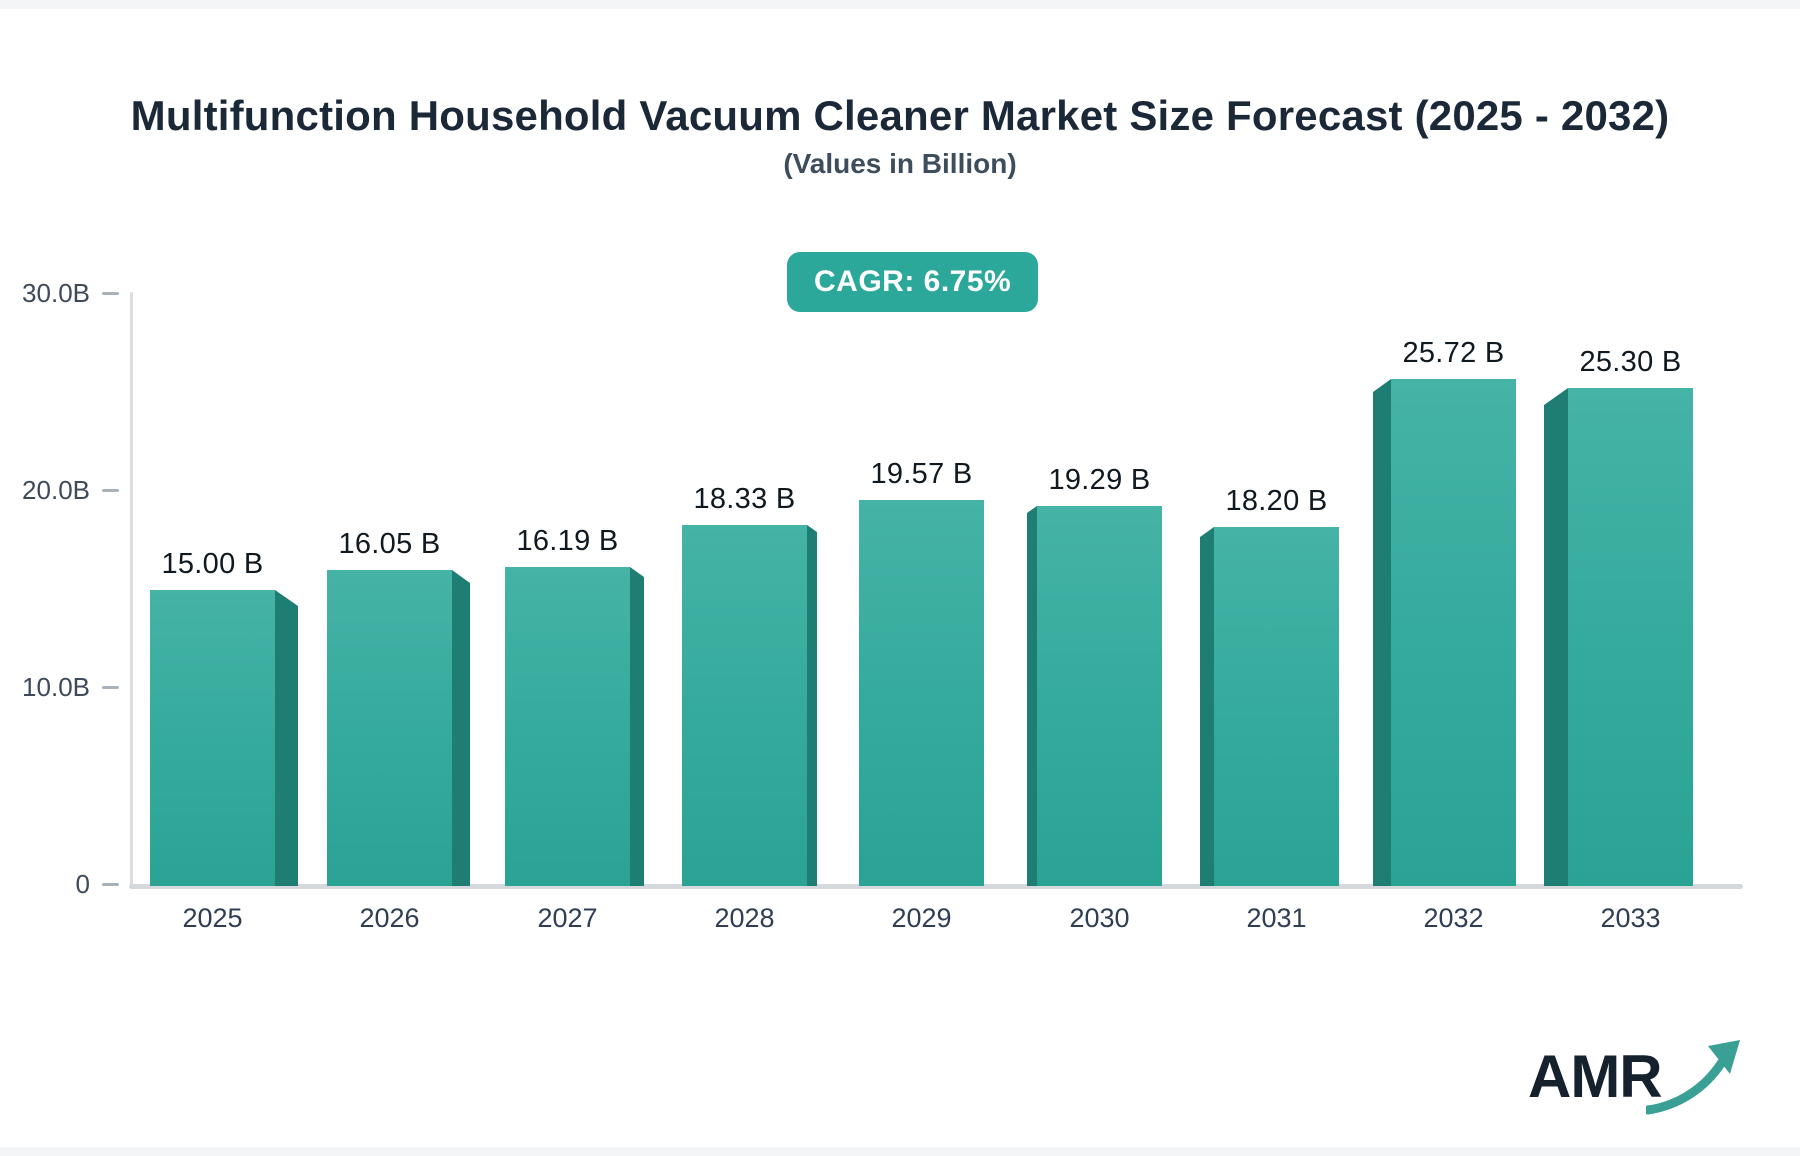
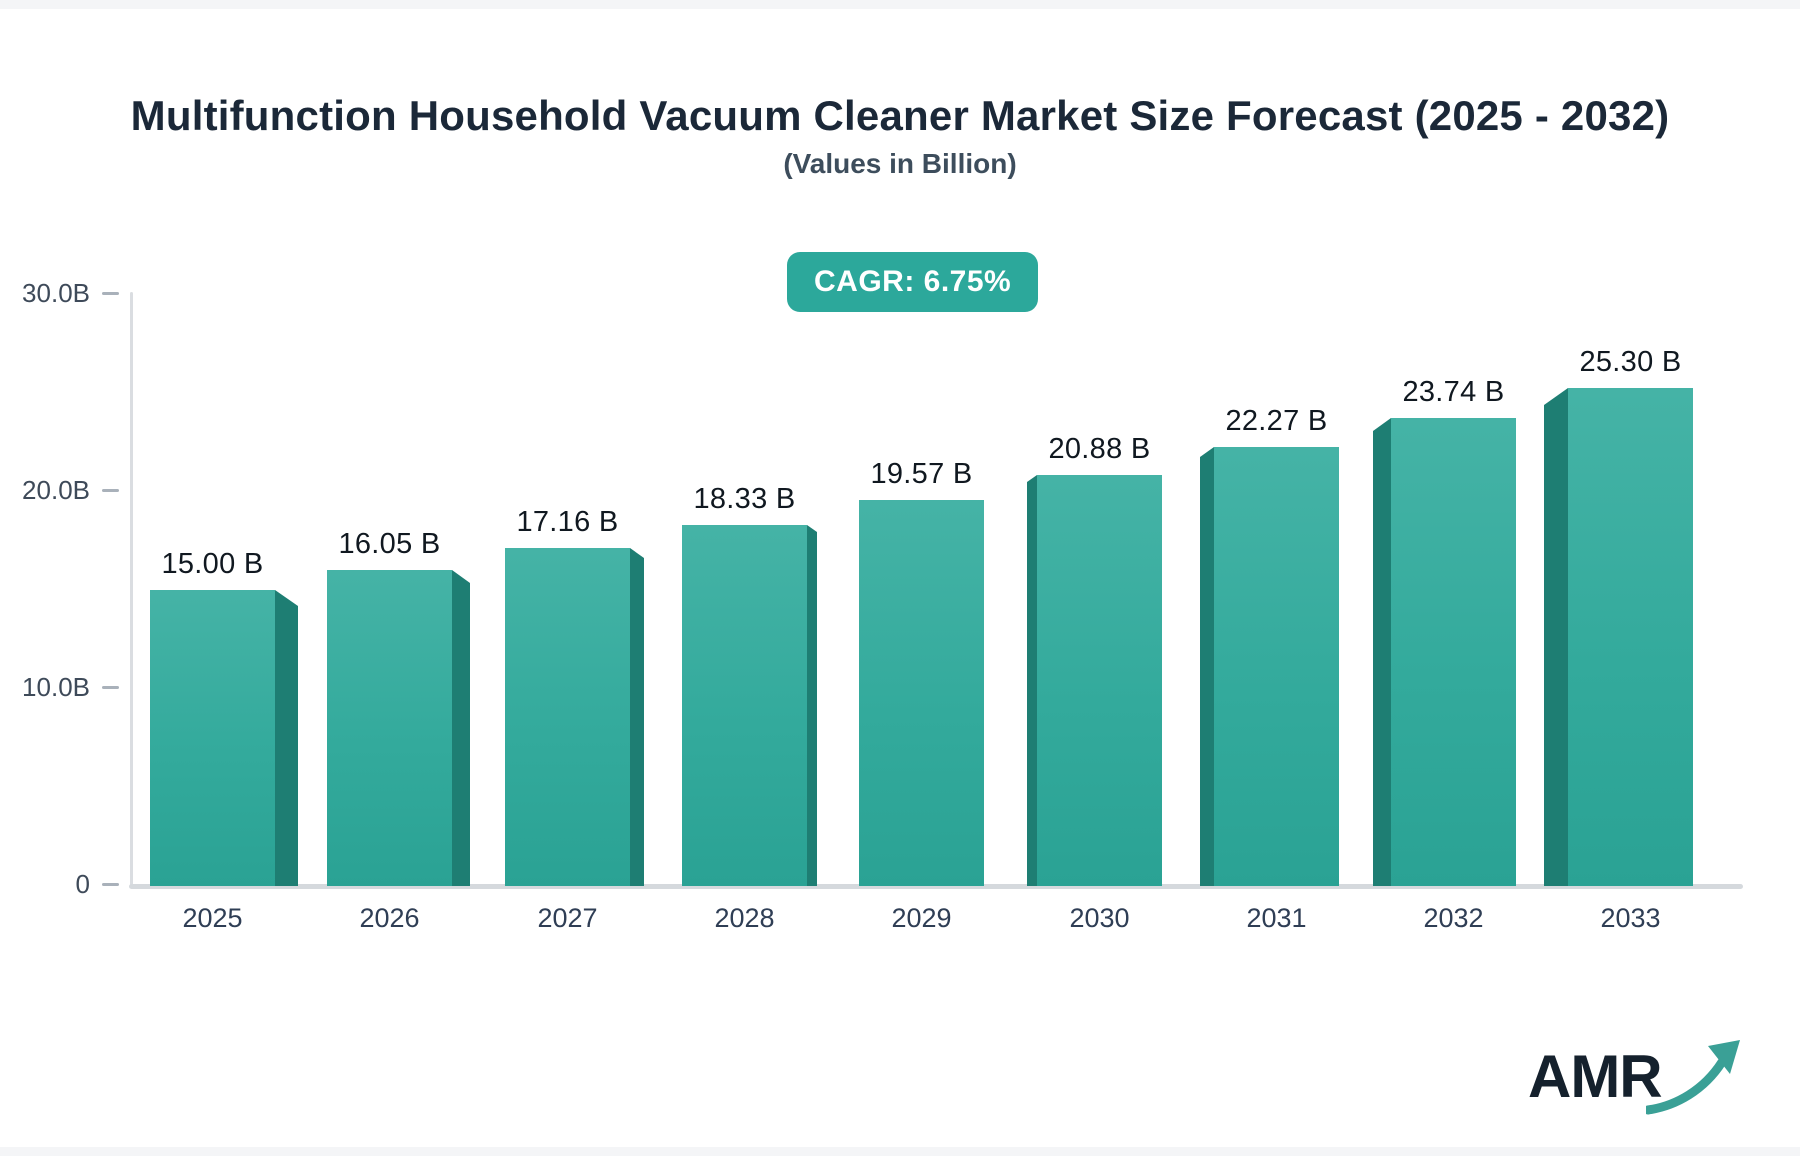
2027: 16.19 -> 17.16
2030: 19.29 -> 20.88
2031: 18.20 -> 22.27
2032: 25.72 -> 23.74
